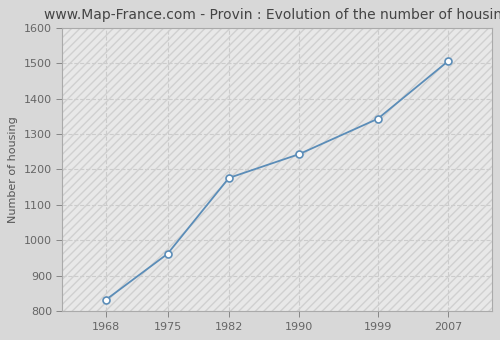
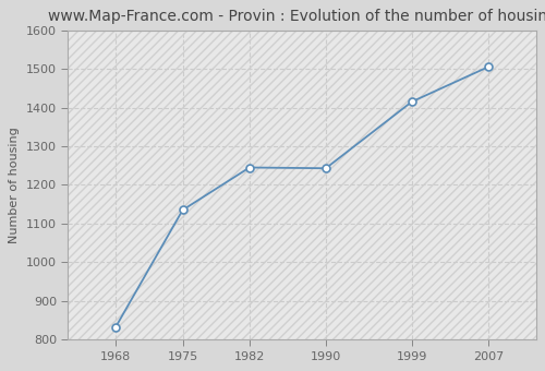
1975: 962 -> 1135
1982: 1176 -> 1245
1999: 1343 -> 1415
